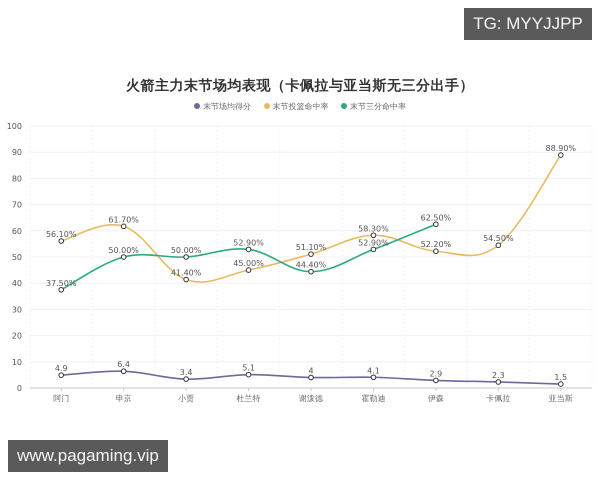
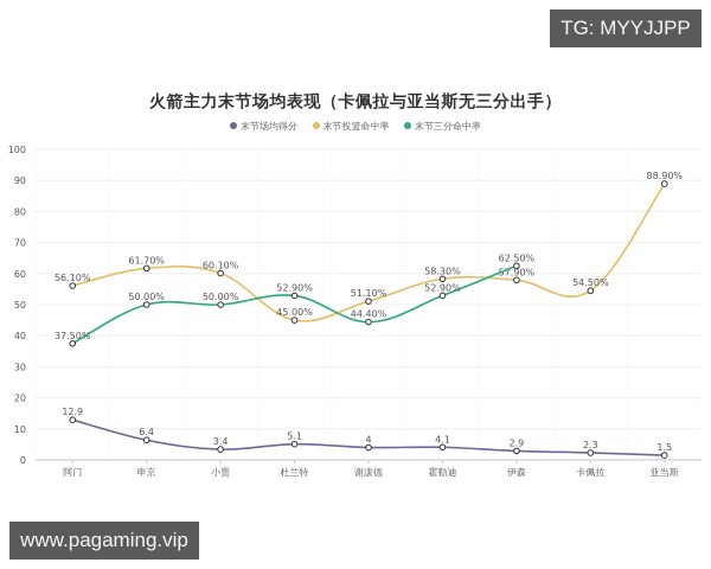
末节场均得分/阿门: 4.9 -> 12.9
末节投篮命中率/小贾: 41.40% -> 60.10%
末节投篮命中率/伊森: 52.20% -> 57.90%
